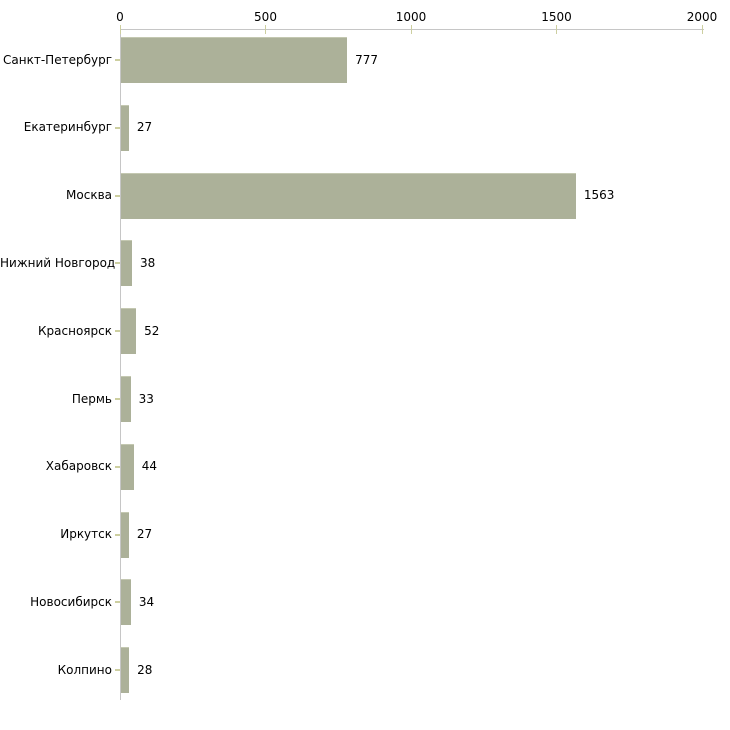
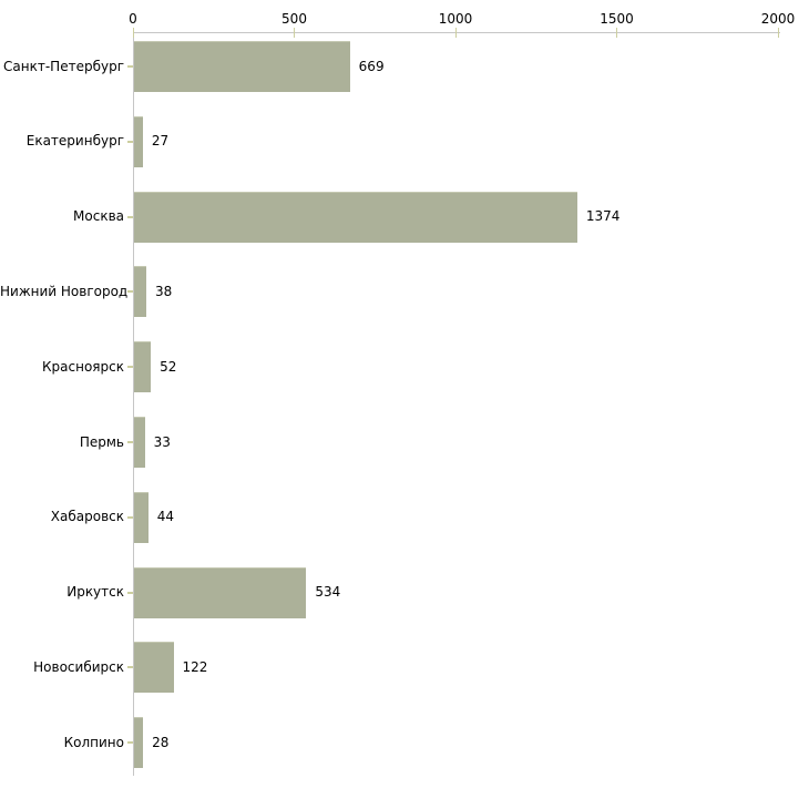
Санкт-Петербург: 777 -> 669
Москва: 1563 -> 1374
Иркутск: 27 -> 534
Новосибирск: 34 -> 122
